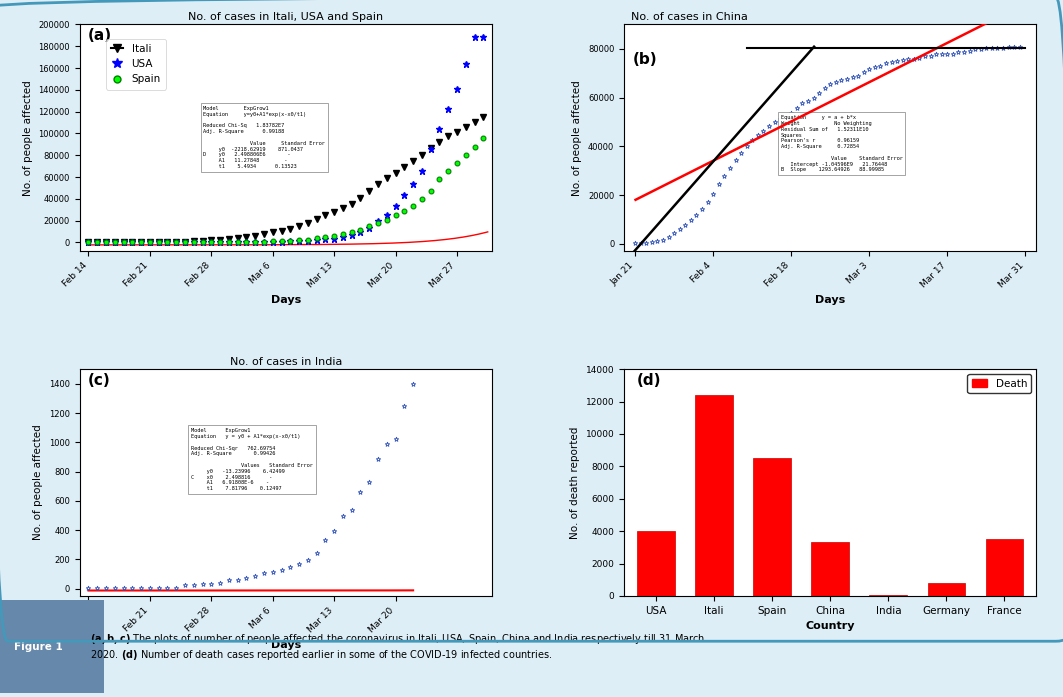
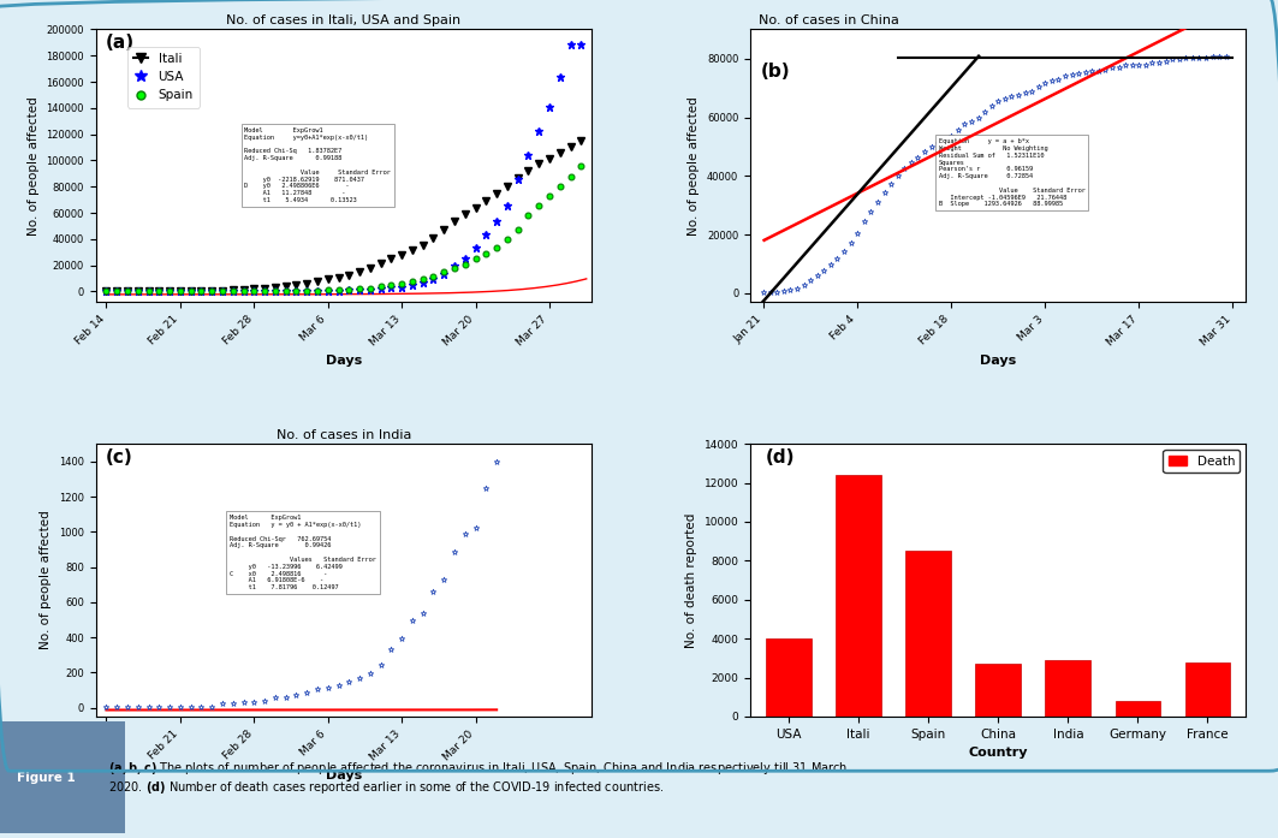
China: 3300 -> 2700
India: 100 -> 2900
France: 3500 -> 2800
